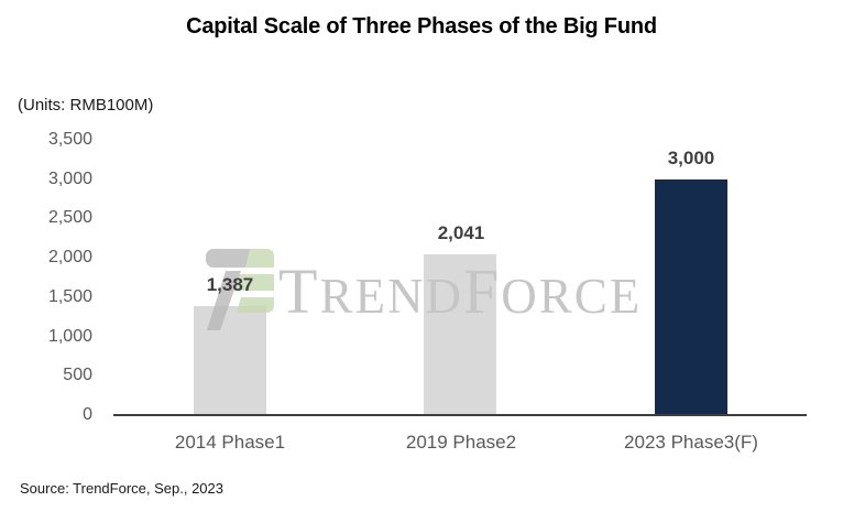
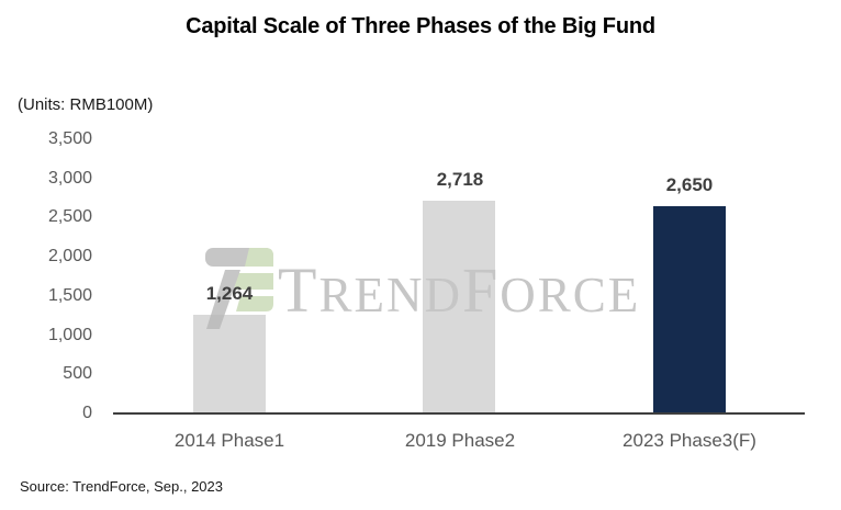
2014 Phase1: 1,387 -> 1,264
2019 Phase2: 2,041 -> 2,718
2023 Phase3(F): 3,000 -> 2,650
